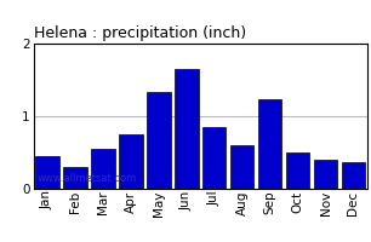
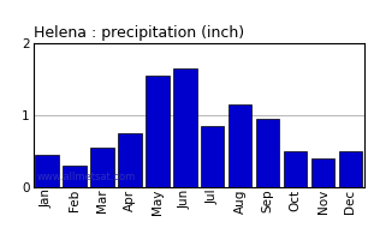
May: 1.34 -> 1.55
Aug: 0.60 -> 1.15
Sep: 1.24 -> 0.95
Dec: 0.36 -> 0.50
